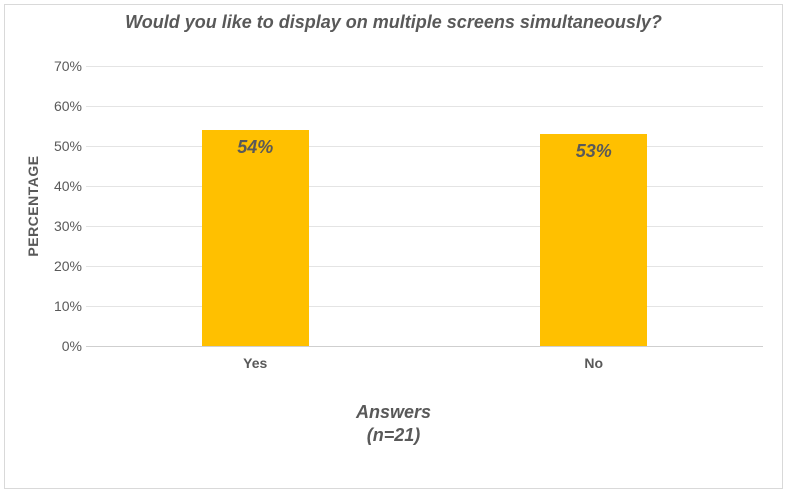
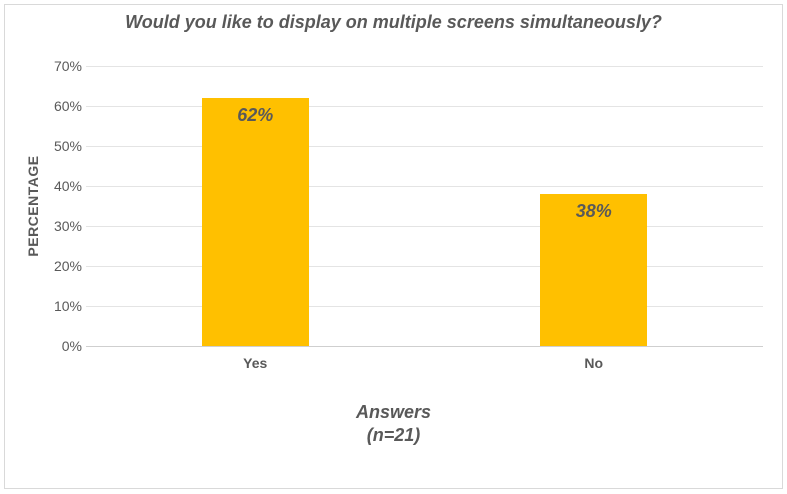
Yes: 54% -> 62%
No: 53% -> 38%
